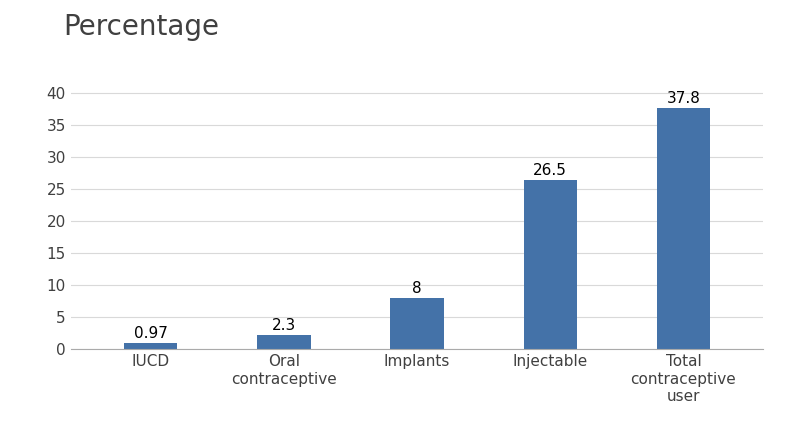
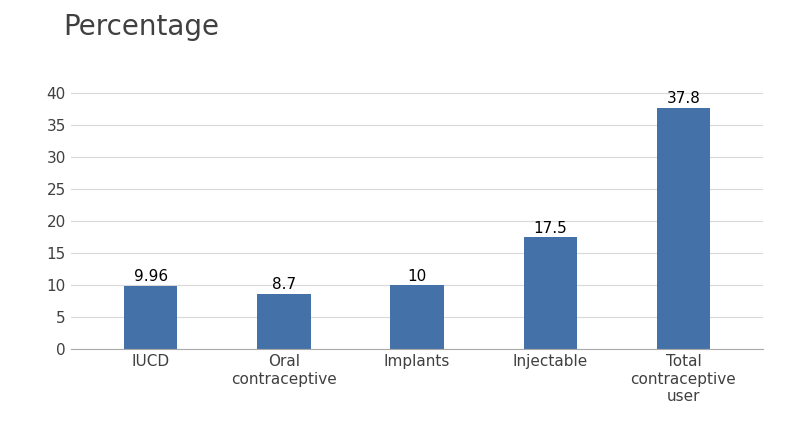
IUCD: 0.97 -> 9.96
Oral contraceptive: 2.3 -> 8.7
Implants: 8 -> 10
Injectable: 26.5 -> 17.5
